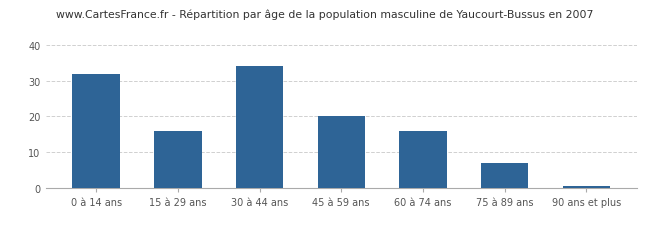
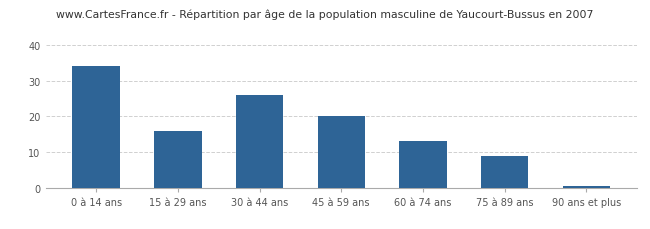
0 à 14 ans: 32.0 -> 34.0
30 à 44 ans: 34.0 -> 26.0
60 à 74 ans: 16.0 -> 13.0
75 à 89 ans: 7.0 -> 9.0
